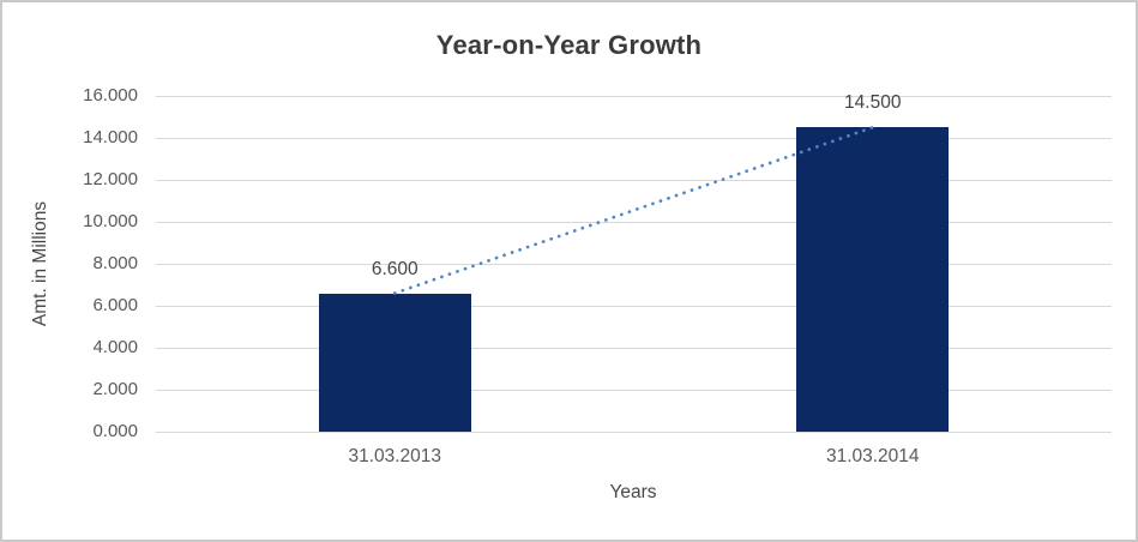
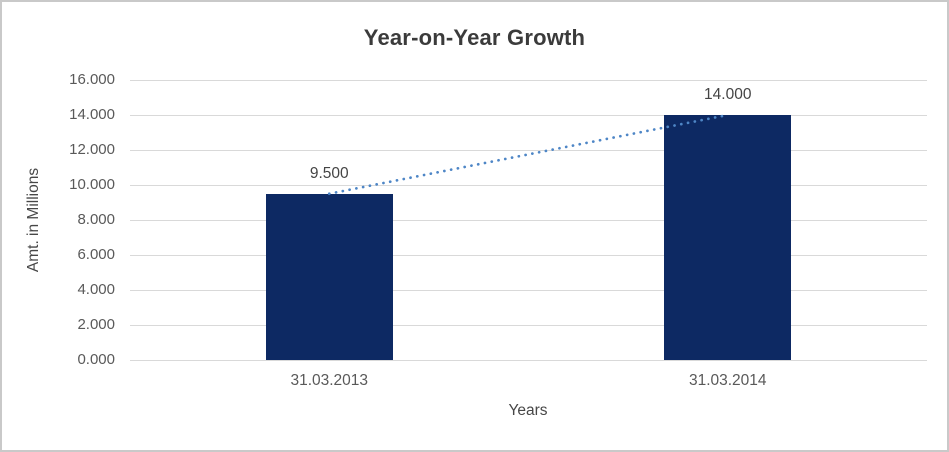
31.03.2013: 6.600 -> 9.500
31.03.2014: 14.500 -> 14.000
